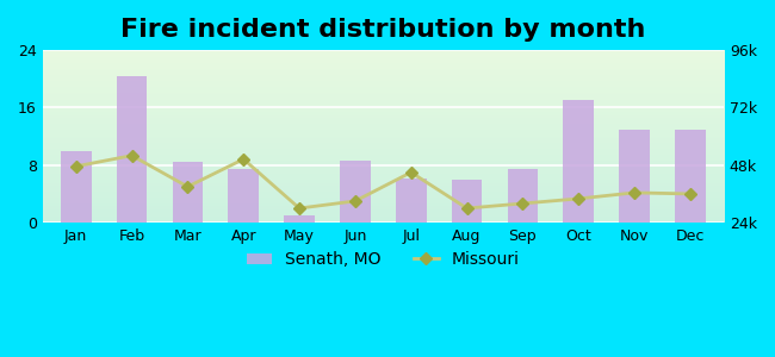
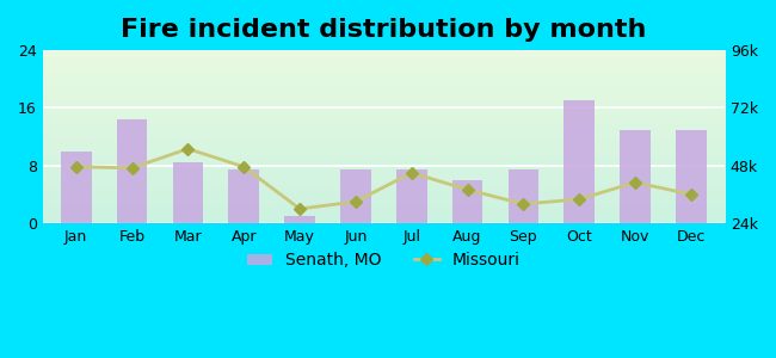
Senath, MO/Feb: 20.4 -> 14.5
Missouri/Feb: 52.0k -> 47.0k
Missouri/Mar: 39.0k -> 55.0k
Missouri/Apr: 50.5k -> 47.5k
Senath, MO/Jun: 8.6 -> 7.5
Senath, MO/Jul: 6.2 -> 7.5
Missouri/Aug: 30.0k -> 38.0k
Missouri/Nov: 36.5k -> 41.0k
